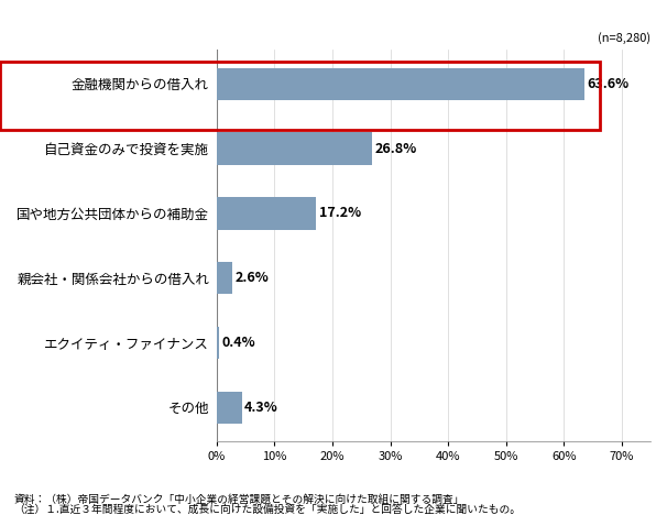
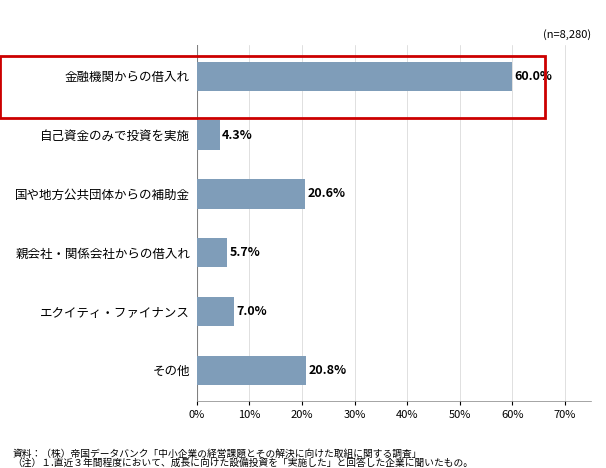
金融機関からの借入れ: 63.6% -> 60.0%
自己資金のみで投資を実施: 26.8% -> 4.3%
国や地方公共団体からの補助金: 17.2% -> 20.6%
親会社・関係会社からの借入れ: 2.6% -> 5.7%
エクイティ・ファイナンス: 0.4% -> 7.0%
その他: 4.3% -> 20.8%
